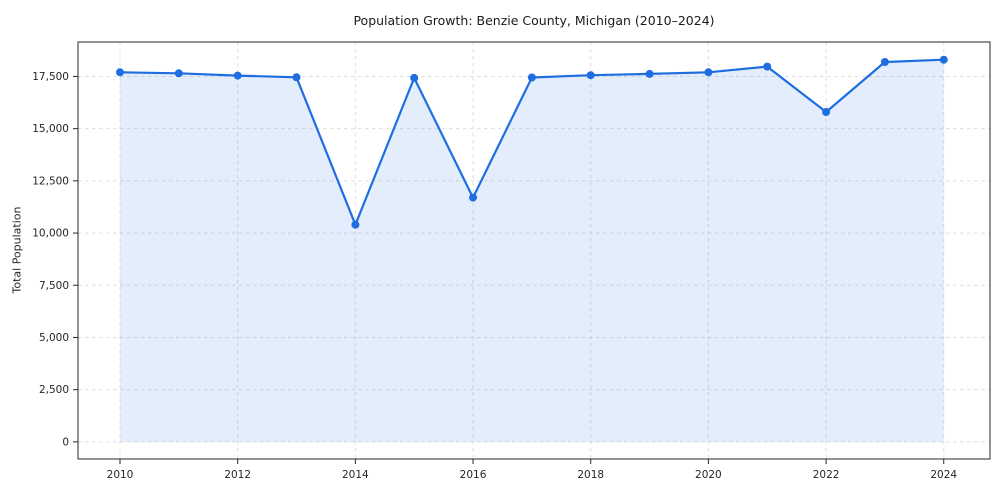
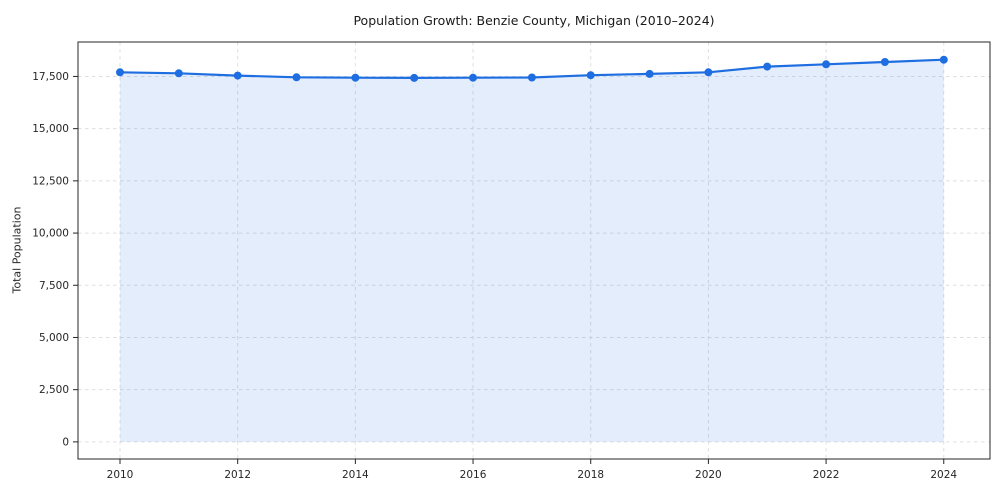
2014: 10400 -> 17400
2016: 11700 -> 17400
2022: 15800 -> 18100
